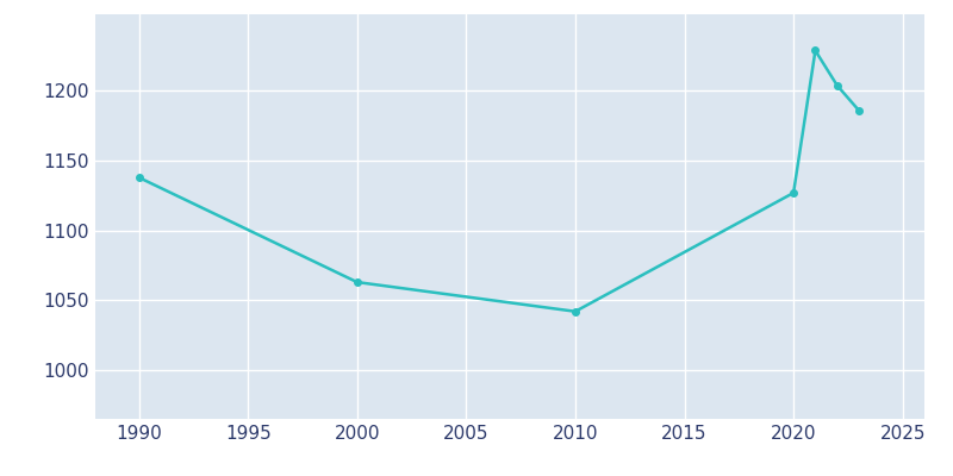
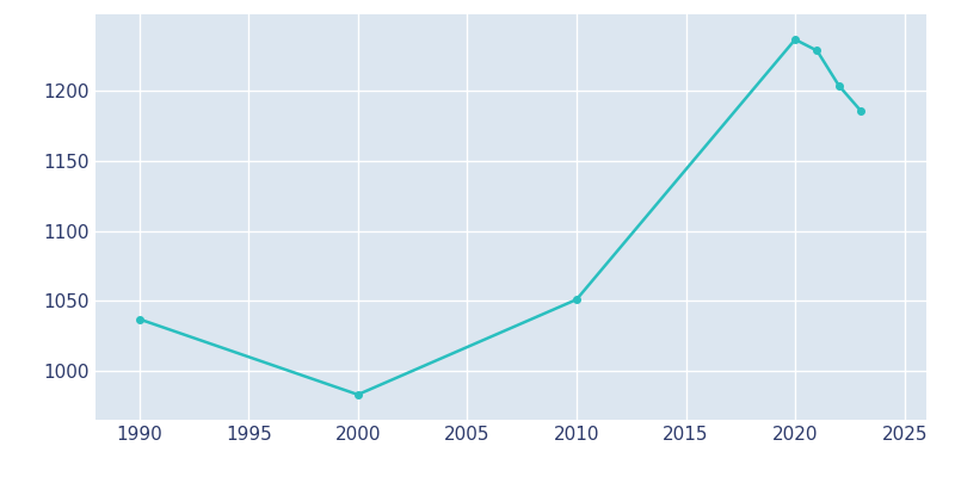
1990: 1138 -> 1037
2000: 1063 -> 983
2010: 1042 -> 1051
2020: 1127 -> 1237
